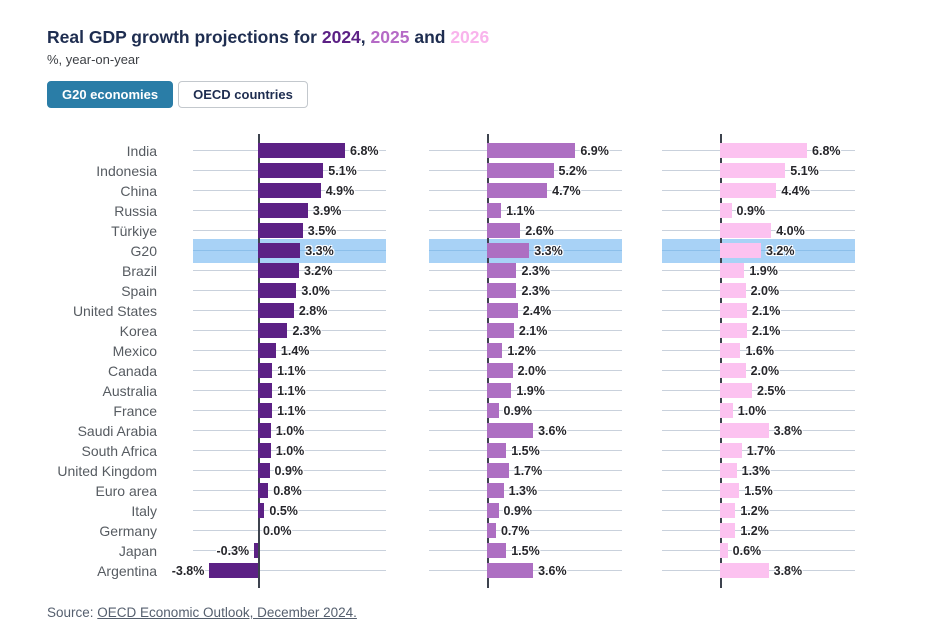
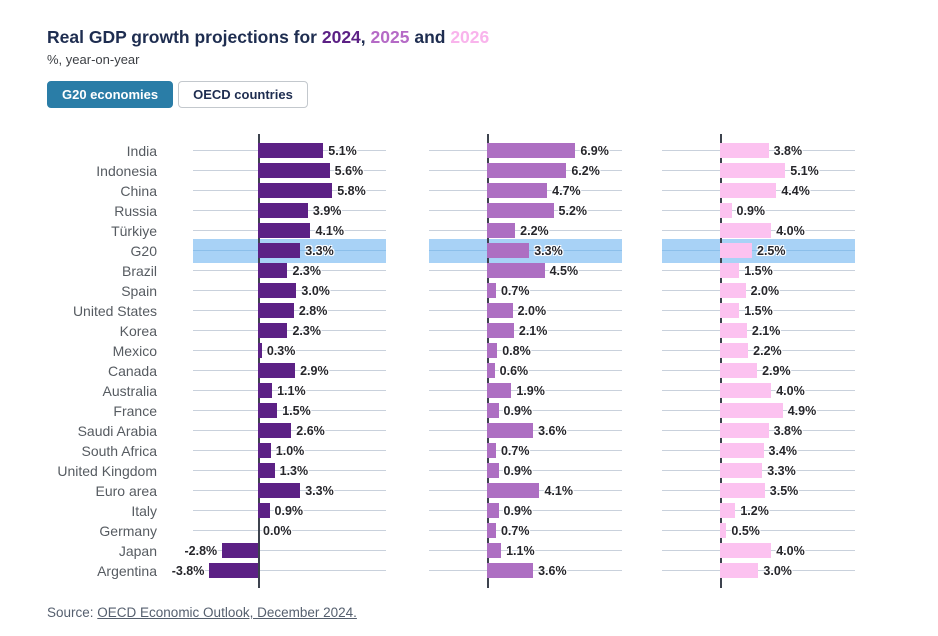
2024/India: 6.8% -> 5.1%
2026/India: 6.8% -> 3.8%
2024/Indonesia: 5.1% -> 5.6%
2025/Indonesia: 5.2% -> 6.2%
2024/China: 4.9% -> 5.8%
2025/Russia: 1.1% -> 5.2%
2024/Türkiye: 3.5% -> 4.1%
2025/Türkiye: 2.6% -> 2.2%
2026/G20: 3.2% -> 2.5%
2024/Brazil: 3.2% -> 2.3%
2025/Brazil: 2.3% -> 4.5%
2026/Brazil: 1.9% -> 1.5%
2025/Spain: 2.3% -> 0.7%
2025/United States: 2.4% -> 2.0%
2026/United States: 2.1% -> 1.5%
2024/Mexico: 1.4% -> 0.3%
2025/Mexico: 1.2% -> 0.8%
2026/Mexico: 1.6% -> 2.2%
2024/Canada: 1.1% -> 2.9%
2025/Canada: 2.0% -> 0.6%
2026/Canada: 2.0% -> 2.9%
2026/Australia: 2.5% -> 4.0%
2024/France: 1.1% -> 1.5%
2026/France: 1.0% -> 4.9%
2024/Saudi Arabia: 1.0% -> 2.6%
2025/South Africa: 1.5% -> 0.7%
2026/South Africa: 1.7% -> 3.4%
2024/United Kingdom: 0.9% -> 1.3%
2025/United Kingdom: 1.7% -> 0.9%
2026/United Kingdom: 1.3% -> 3.3%
2024/Euro area: 0.8% -> 3.3%
2025/Euro area: 1.3% -> 4.1%
2026/Euro area: 1.5% -> 3.5%
2024/Italy: 0.5% -> 0.9%
2026/Germany: 1.2% -> 0.5%
2024/Japan: -0.3% -> -2.8%
2025/Japan: 1.5% -> 1.1%
2026/Japan: 0.6% -> 4.0%
2026/Argentina: 3.8% -> 3.0%
